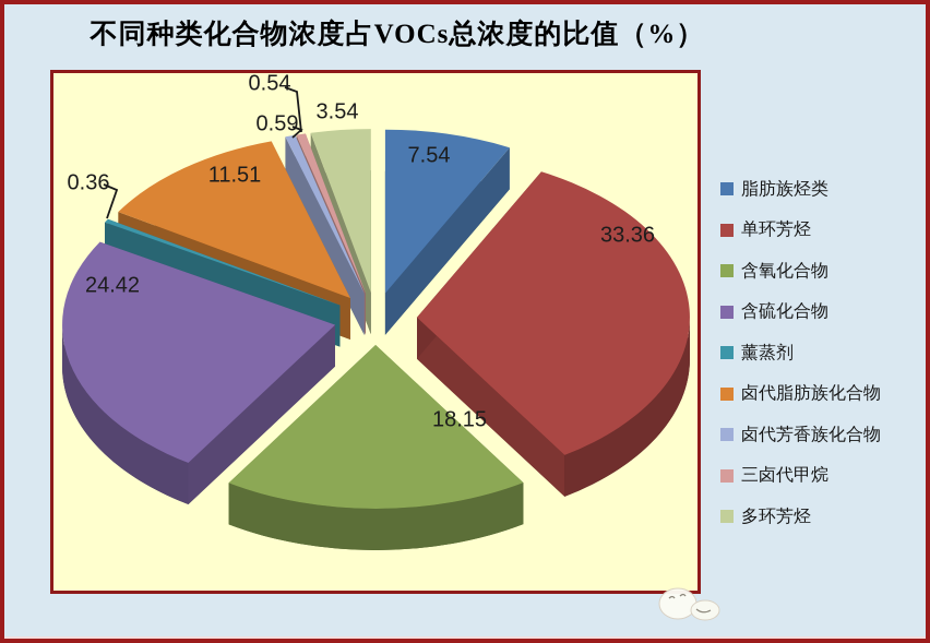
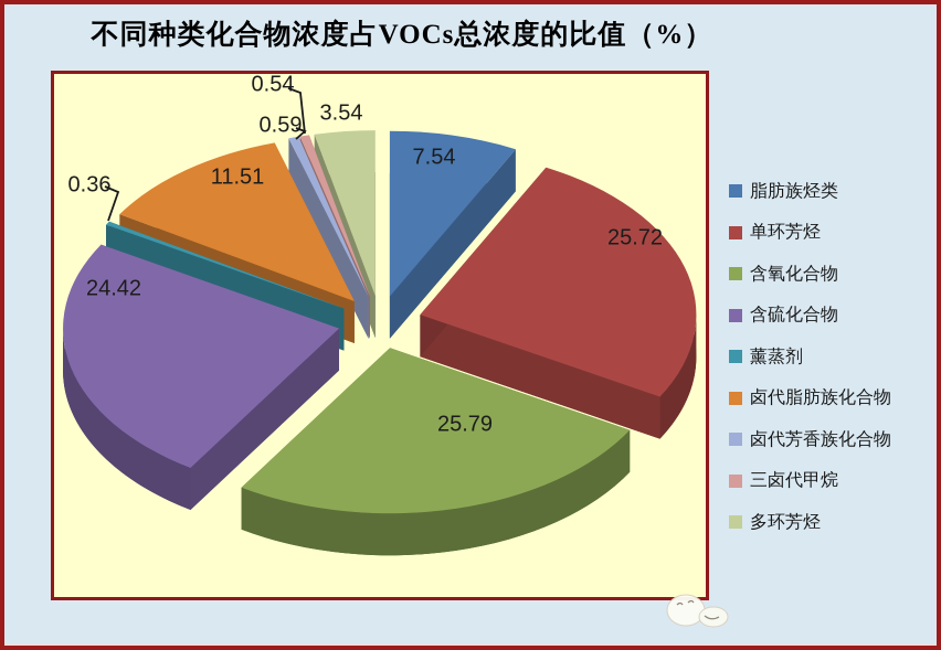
单环芳烃: 33.36 -> 25.72
含氧化合物: 18.15 -> 25.79
